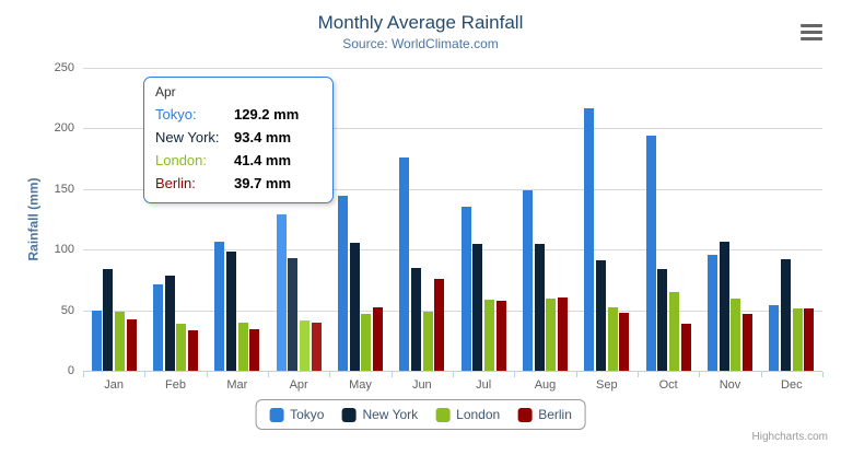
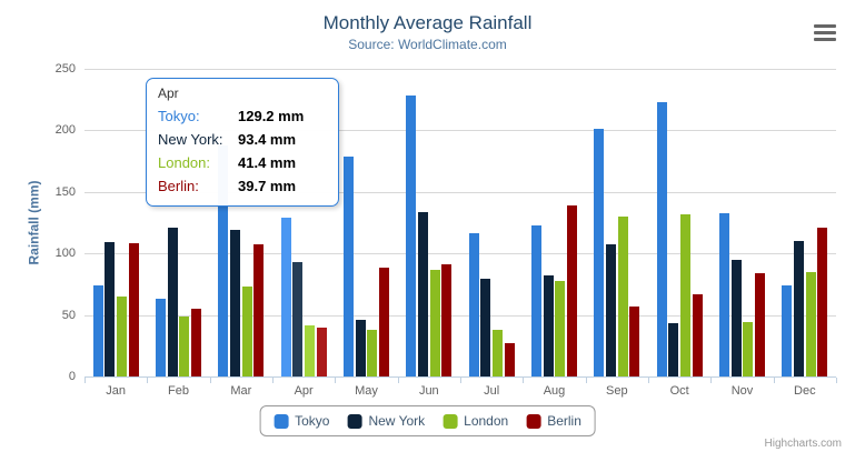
Tokyo/Jan: 50 -> 74
New York/Jan: 84 -> 109
London/Jan: 49 -> 65
Berlin/Jan: 42 -> 108
Tokyo/Feb: 72 -> 63
New York/Feb: 79 -> 121
London/Feb: 39 -> 49
Berlin/Feb: 33 -> 55
Tokyo/Mar: 106 -> 188
New York/Mar: 98 -> 119
London/Mar: 39 -> 73
Berlin/Mar: 34 -> 107
Tokyo/May: 144 -> 179
New York/May: 106 -> 46
London/May: 47 -> 38
Berlin/May: 53 -> 88
Tokyo/Jun: 176 -> 228
New York/Jun: 84 -> 134
London/Jun: 48 -> 87
Berlin/Jun: 76 -> 91
Tokyo/Jul: 136 -> 116
New York/Jul: 105 -> 79
London/Jul: 59 -> 38
Berlin/Jul: 57 -> 27
Tokyo/Aug: 148 -> 123
New York/Aug: 104 -> 82
London/Aug: 60 -> 78
Berlin/Aug: 60 -> 139
Tokyo/Sep: 216 -> 201
New York/Sep: 91 -> 107
London/Sep: 52 -> 130
Berlin/Sep: 48 -> 57
Tokyo/Oct: 194 -> 223
New York/Oct: 84 -> 43
London/Oct: 65 -> 132
Berlin/Oct: 39 -> 67
Tokyo/Nov: 96 -> 133
New York/Nov: 107 -> 95
London/Nov: 59 -> 44
Berlin/Nov: 47 -> 84
Tokyo/Dec: 54 -> 74
New York/Dec: 92 -> 110
London/Dec: 51 -> 85
Berlin/Dec: 51 -> 121
